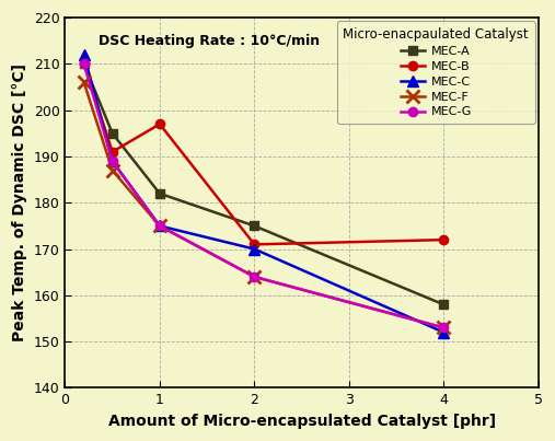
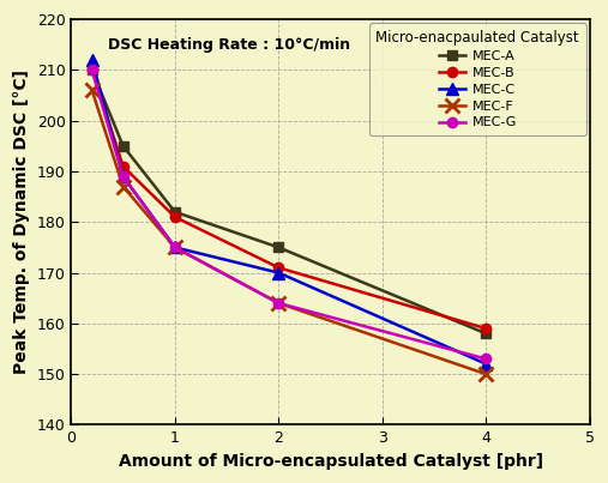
MEC-B/1: 197 -> 181
MEC-B/4: 172 -> 159
MEC-F/4: 153 -> 150
